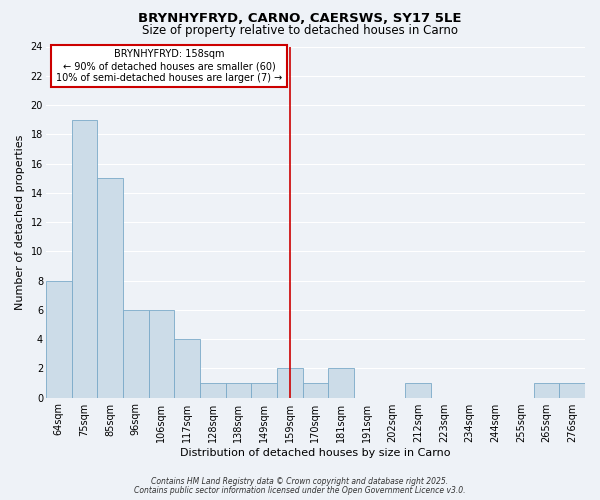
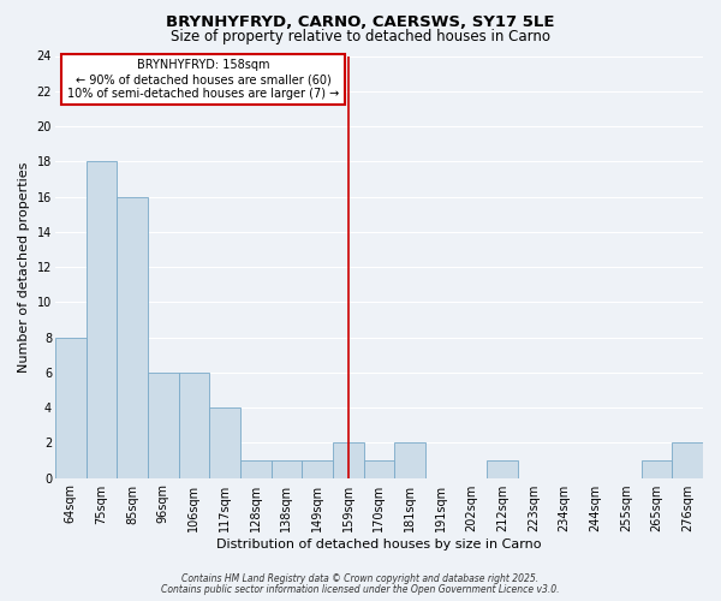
75sqm: 19 -> 18
85sqm: 15 -> 16
276sqm: 1 -> 2
